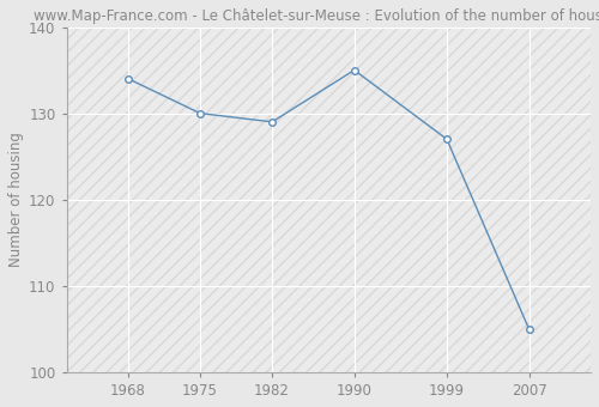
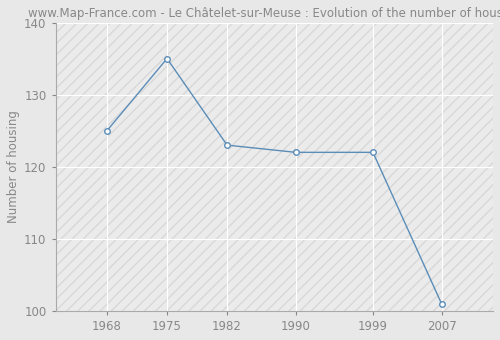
1968: 134 -> 125
1975: 130 -> 135
1982: 129 -> 123
1990: 135 -> 122
1999: 127 -> 122
2007: 105 -> 101
